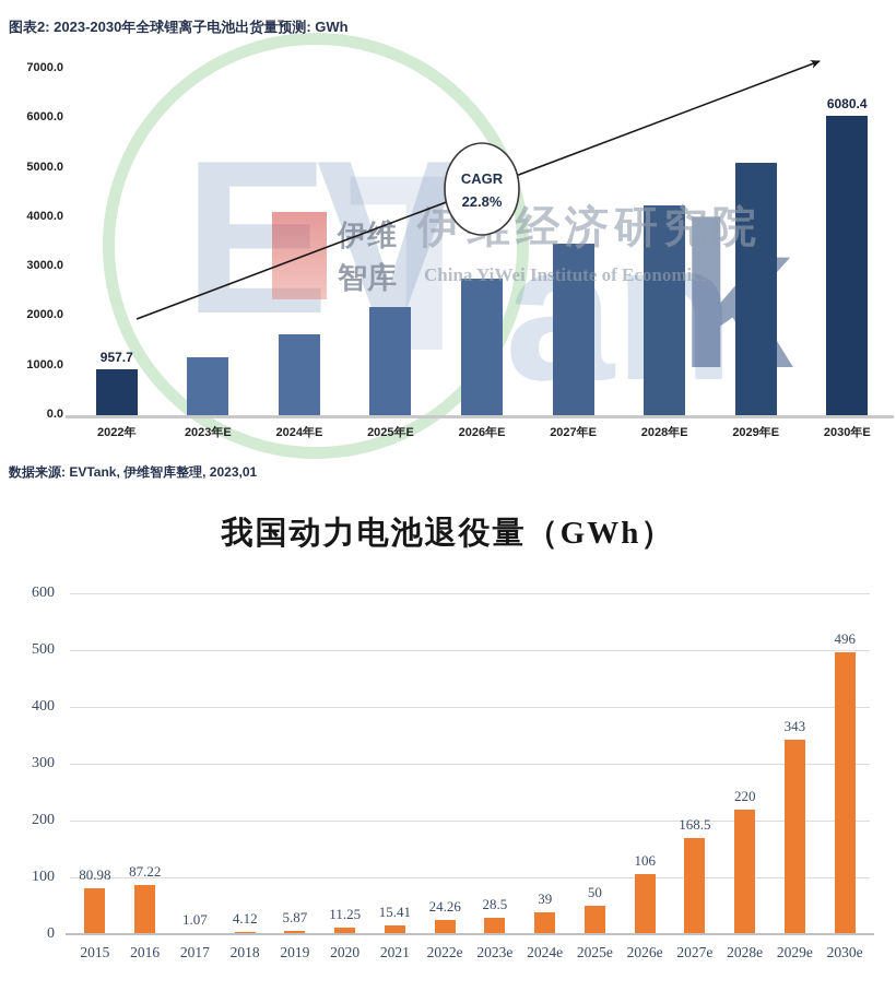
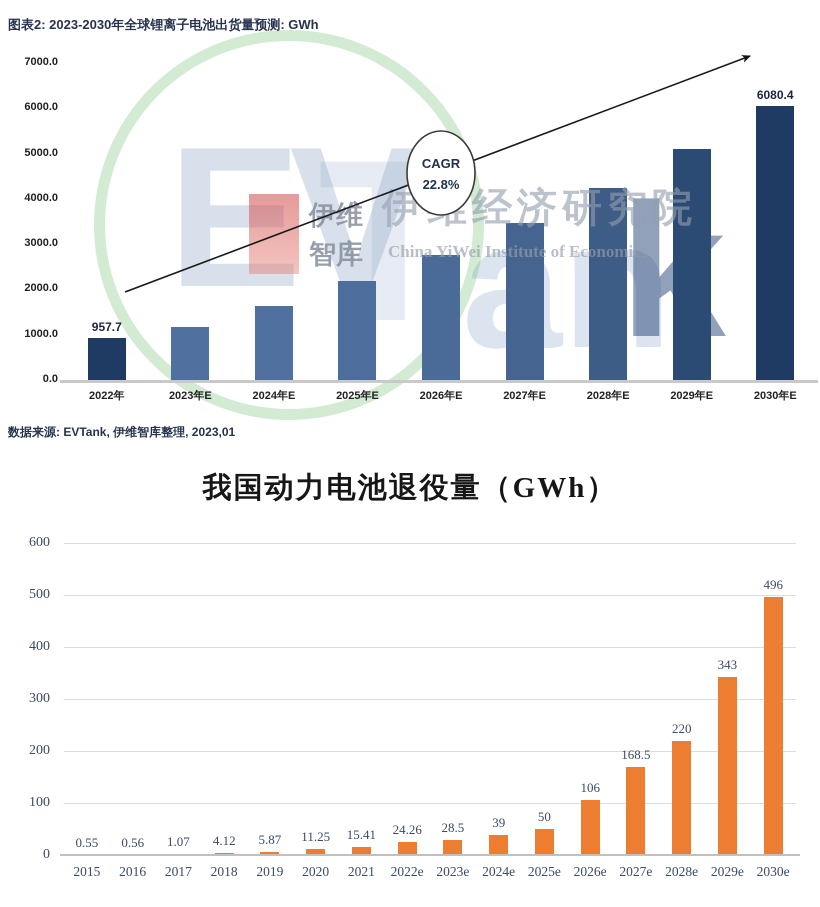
我国动力电池退役量（GWh）/2015: 80.98 -> 0.55
我国动力电池退役量（GWh）/2016: 87.22 -> 0.56
